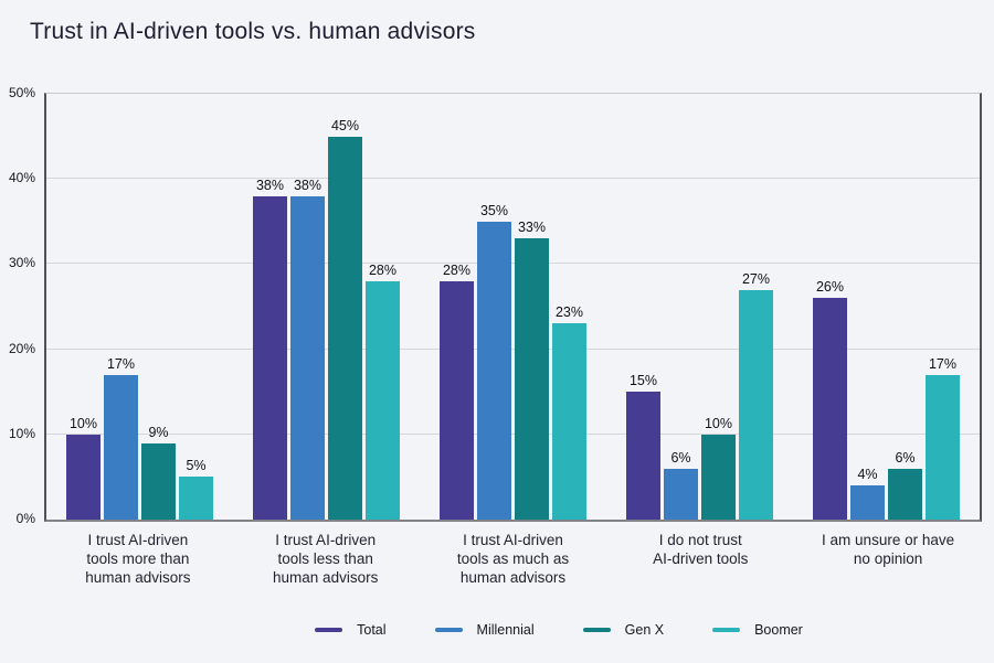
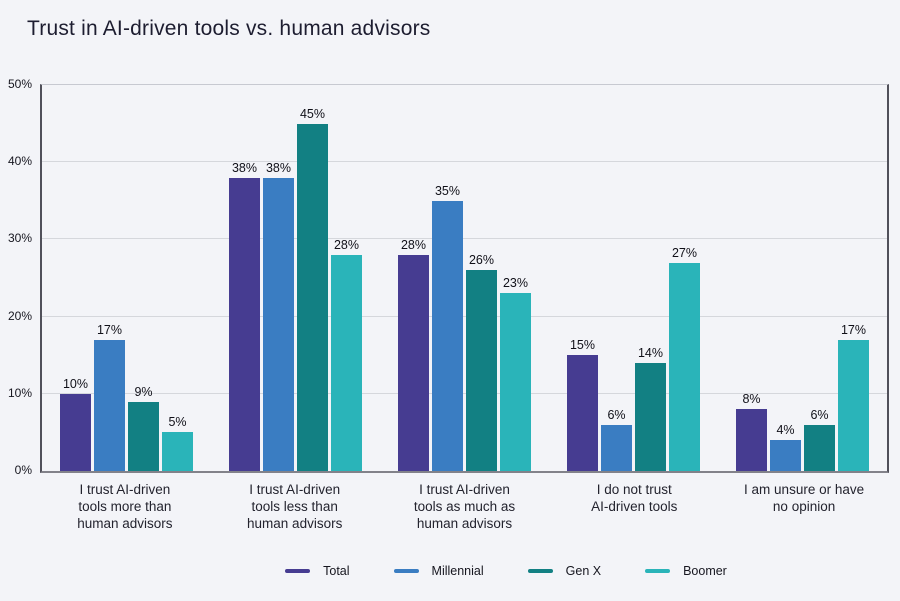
Gen X/I trust AI-driven tools as much as human advisors: 33% -> 26%
Gen X/I do not trust AI-driven tools: 10% -> 14%
Total/I am unsure or have no opinion: 26% -> 8%
